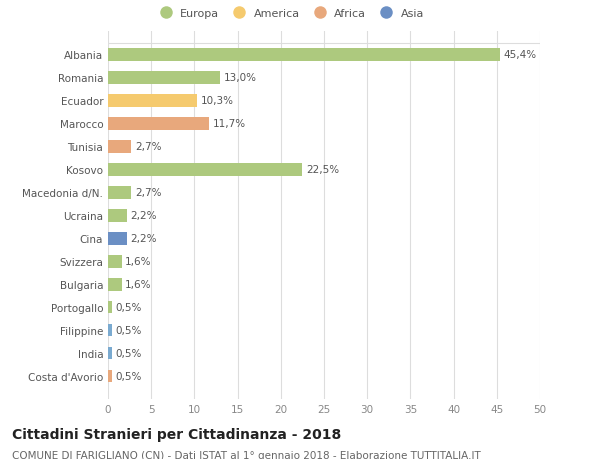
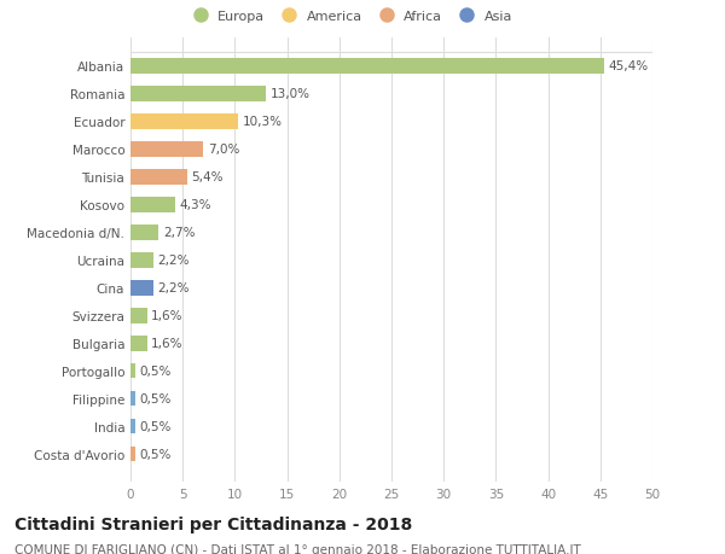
Marocco: 11,7% -> 7,0%
Tunisia: 2,7% -> 5,4%
Kosovo: 22,5% -> 4,3%
